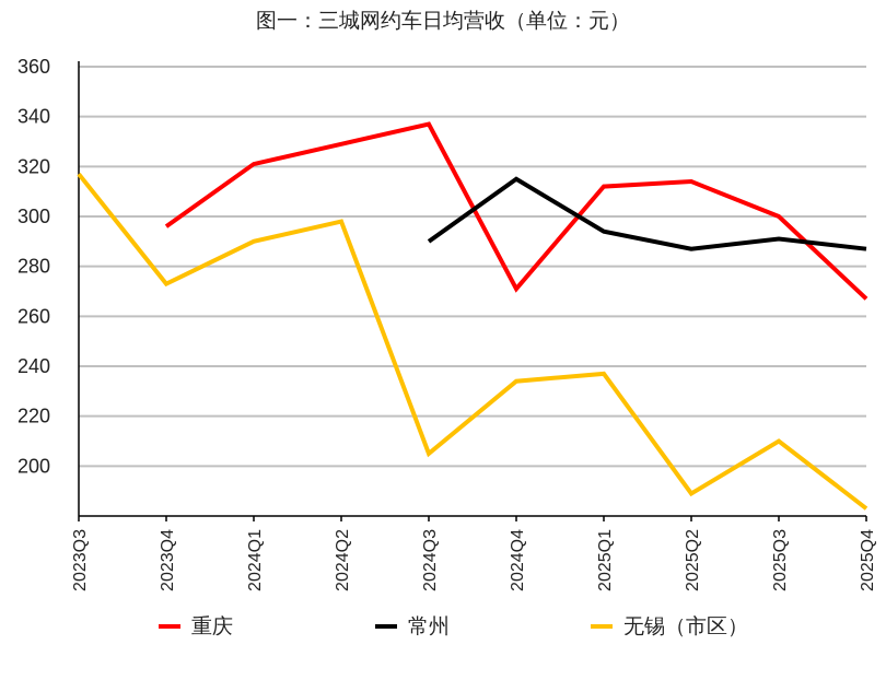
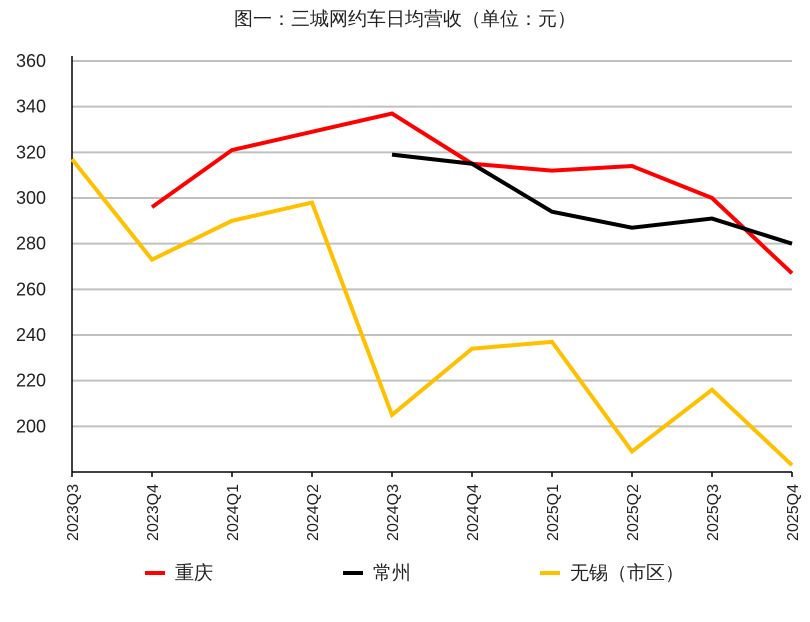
常州/2024Q3: 290 -> 319
重庆/2024Q4: 271 -> 315
无锡（市区）/2025Q3: 210 -> 216
常州/2025Q4: 287 -> 280
